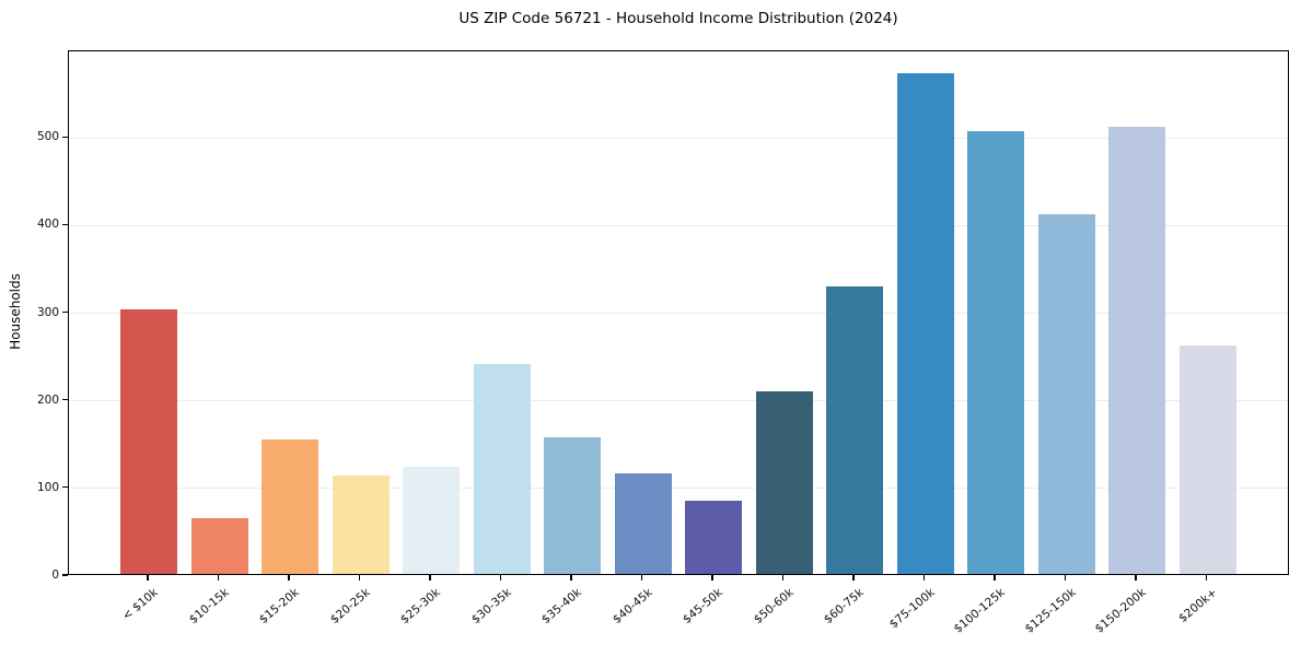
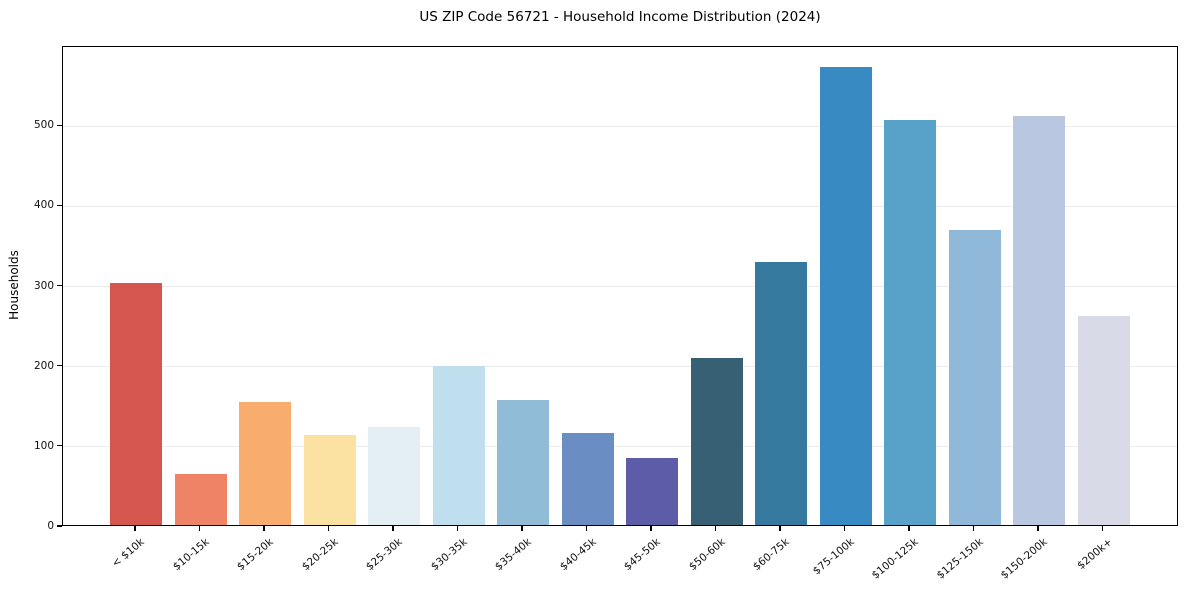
$30-35k: 240 -> 200
$125-150k: 410 -> 370
